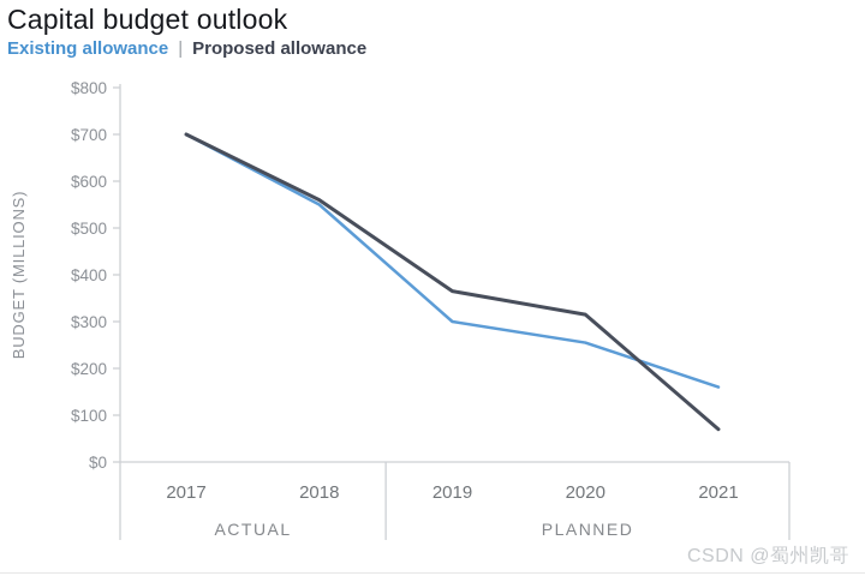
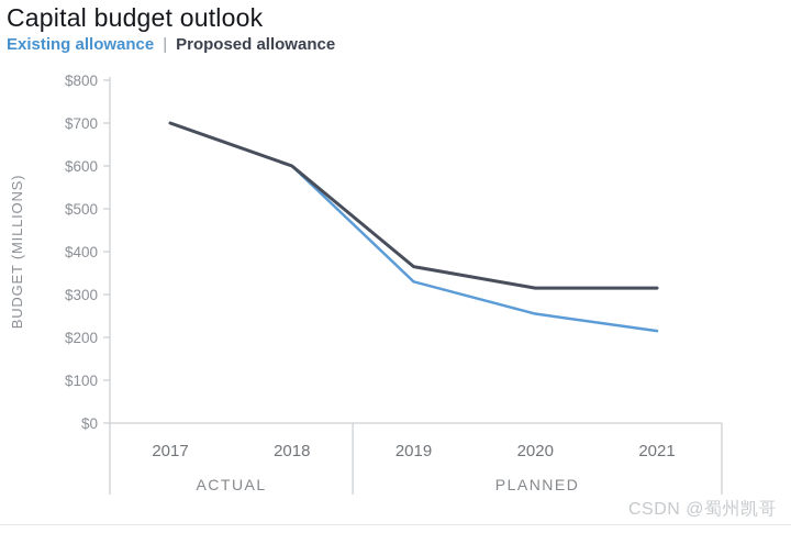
Existing allowance/2018: $550 -> $600
Proposed allowance/2018: $560 -> $600
Existing allowance/2019: $300 -> $330
Existing allowance/2021: $160 -> $220
Proposed allowance/2021: $70 -> $320
